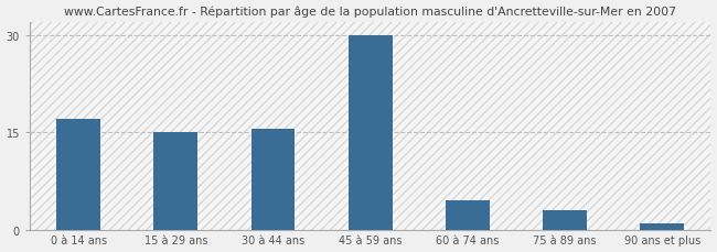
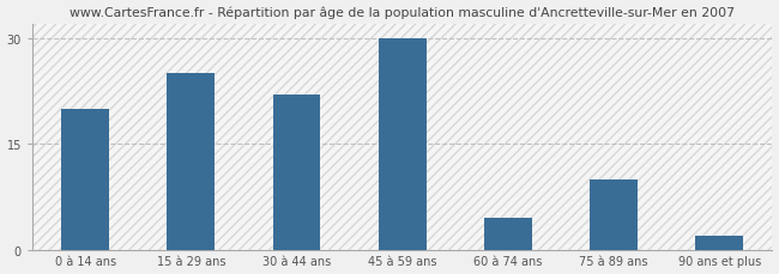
0 à 14 ans: 17.0 -> 20.0
15 à 29 ans: 15.0 -> 25.0
30 à 44 ans: 15.5 -> 22.0
75 à 89 ans: 3.0 -> 10.0
90 ans et plus: 1.0 -> 2.0
